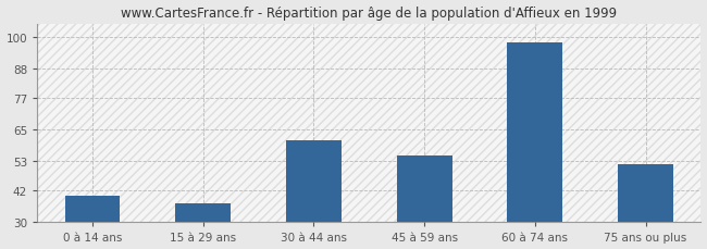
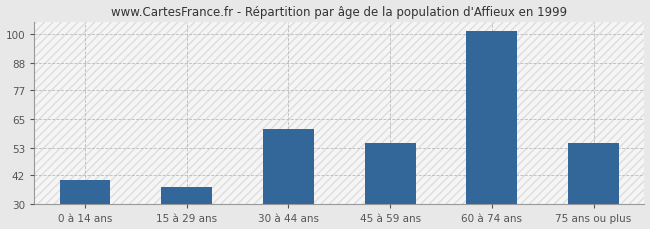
60 à 74 ans: 98 -> 101
75 ans ou plus: 52 -> 55
